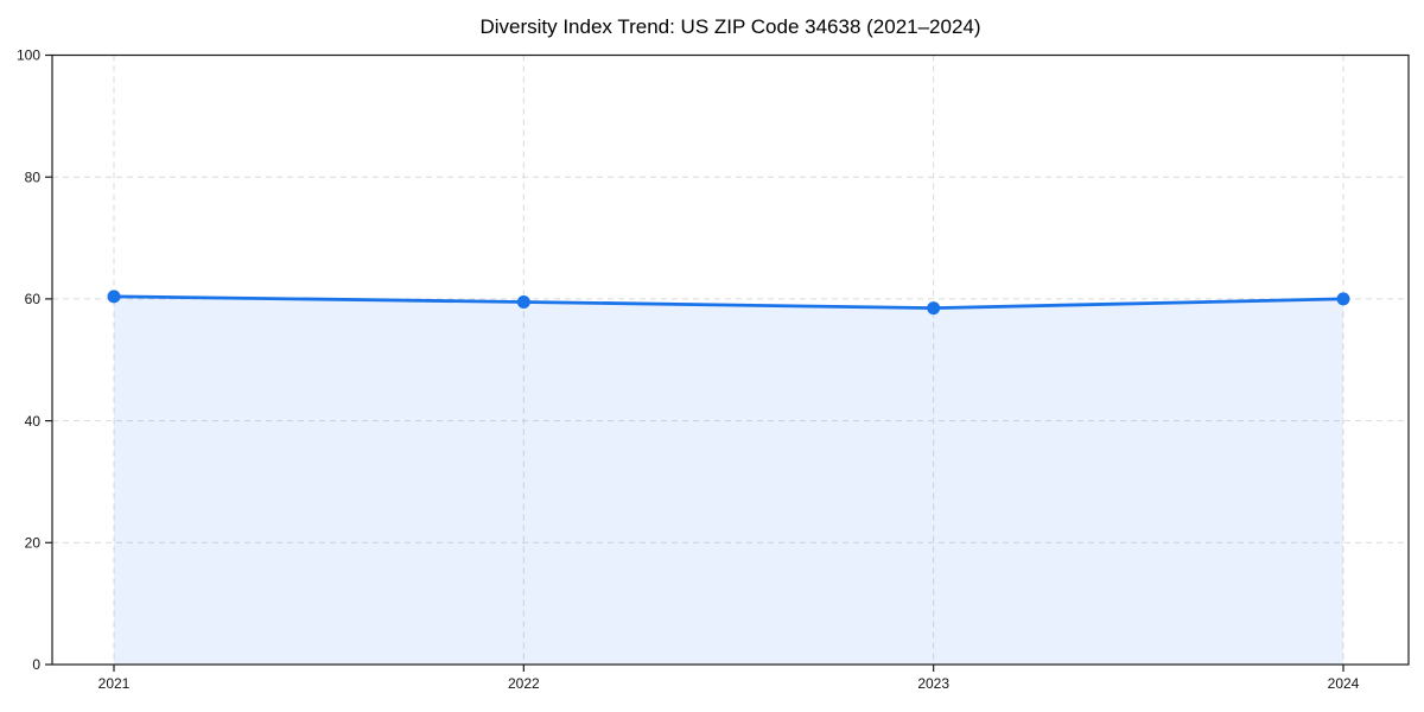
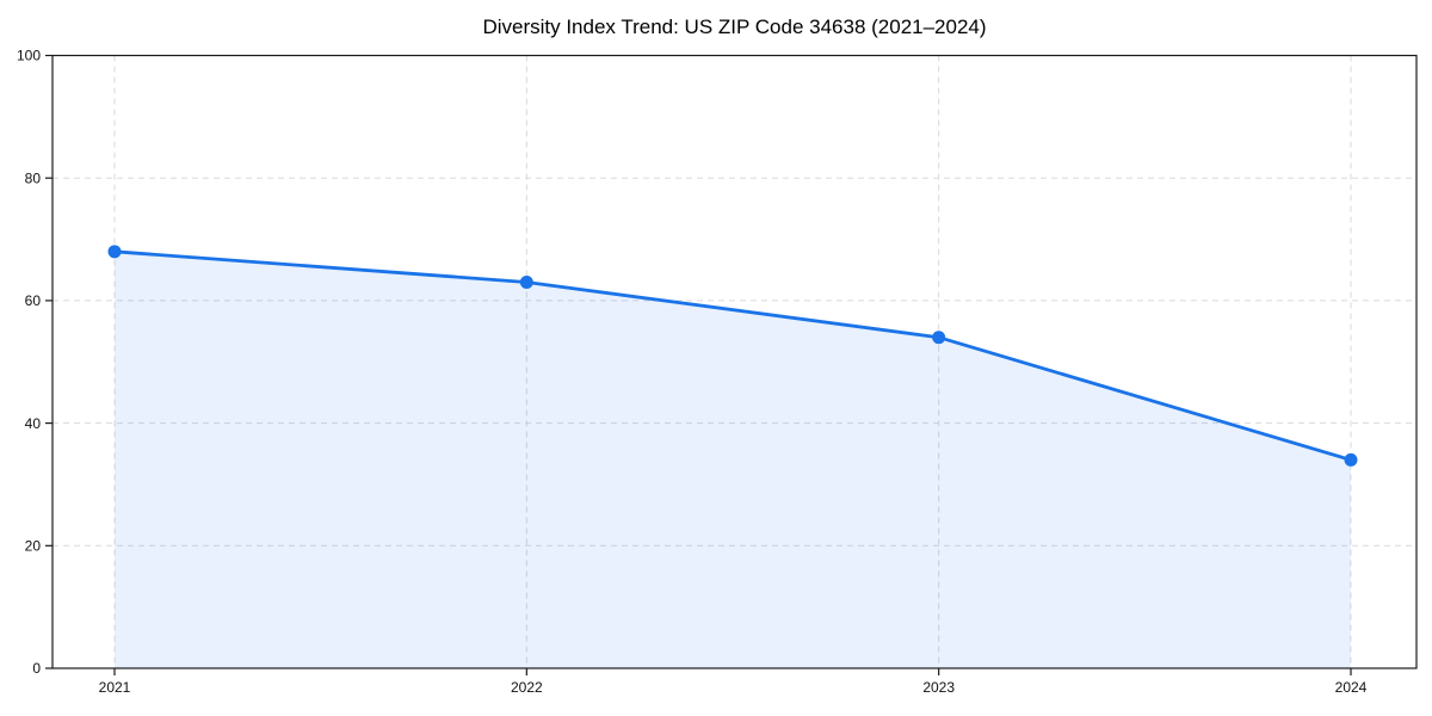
2021: 60 -> 68
2022: 60 -> 63
2023: 58 -> 54
2024: 60 -> 34
